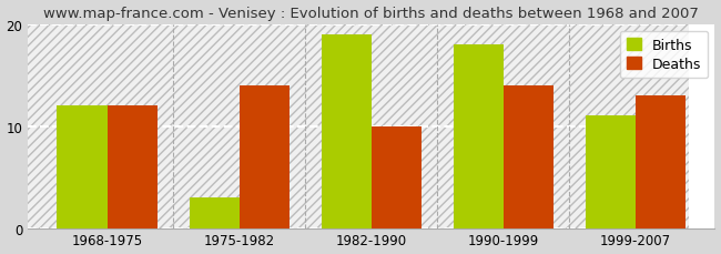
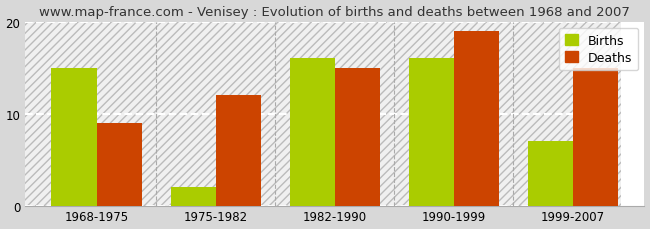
Births/1968-1975: 12 -> 15
Deaths/1968-1975: 12 -> 9
Births/1975-1982: 3 -> 2
Deaths/1975-1982: 14 -> 12
Births/1982-1990: 19 -> 16
Deaths/1982-1990: 10 -> 15
Births/1990-1999: 18 -> 16
Deaths/1990-1999: 14 -> 19
Births/1999-2007: 11 -> 7
Deaths/1999-2007: 13 -> 15
